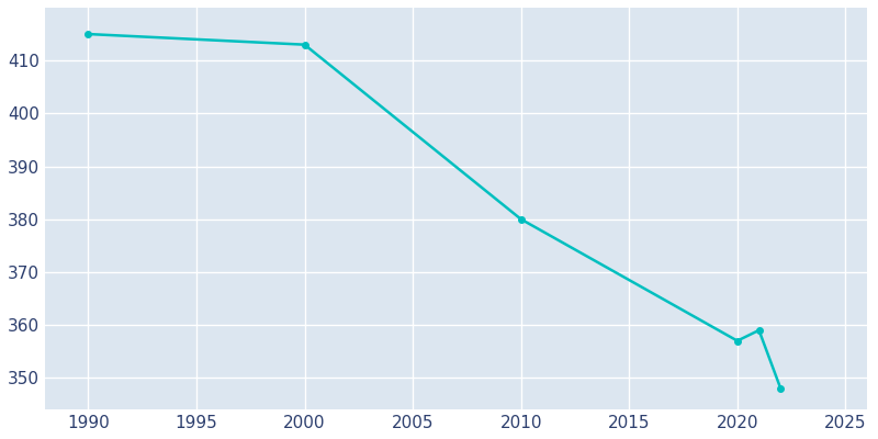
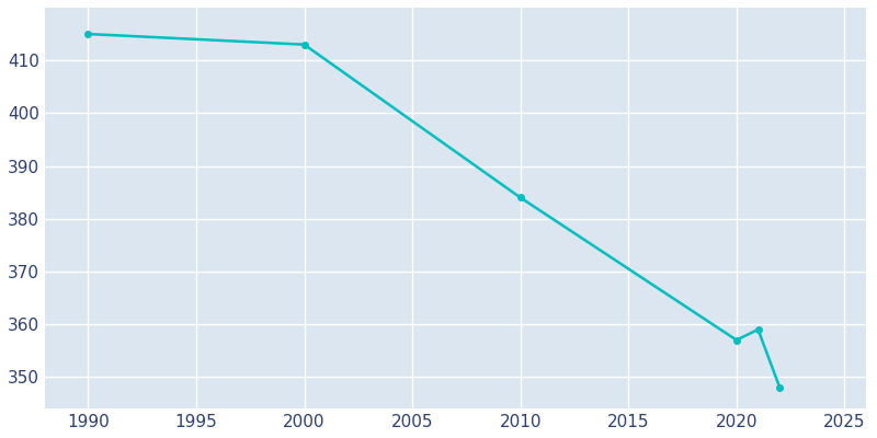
2010: 380 -> 384
